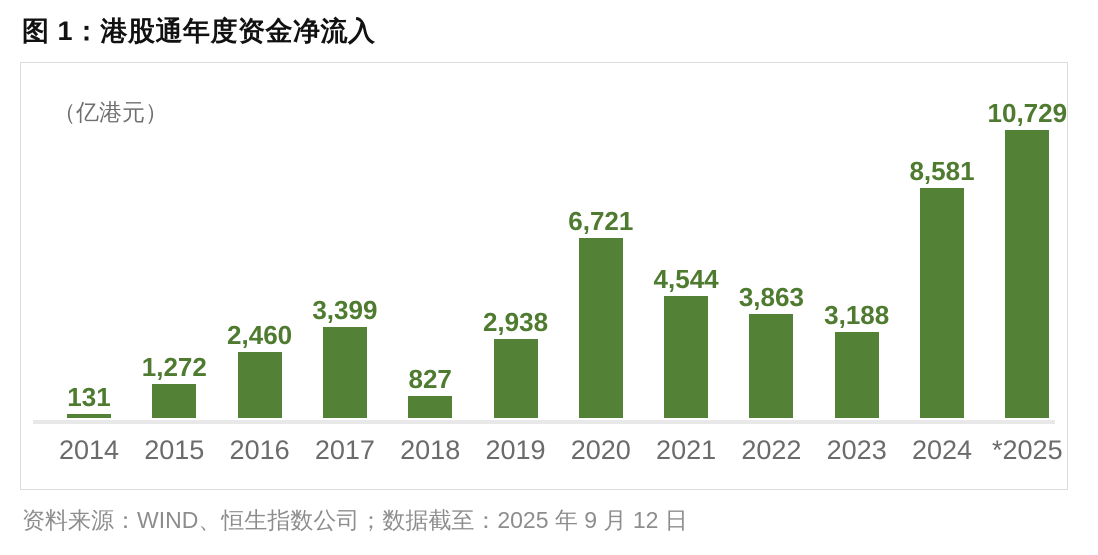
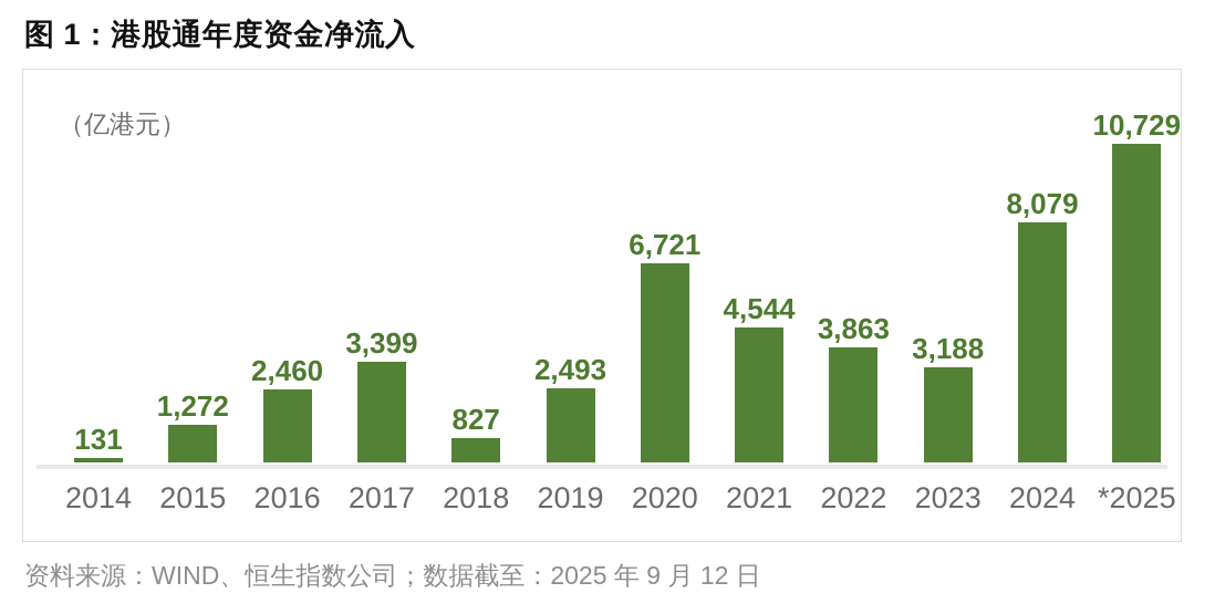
2019: 2,938 -> 2,493
2024: 8,581 -> 8,079
